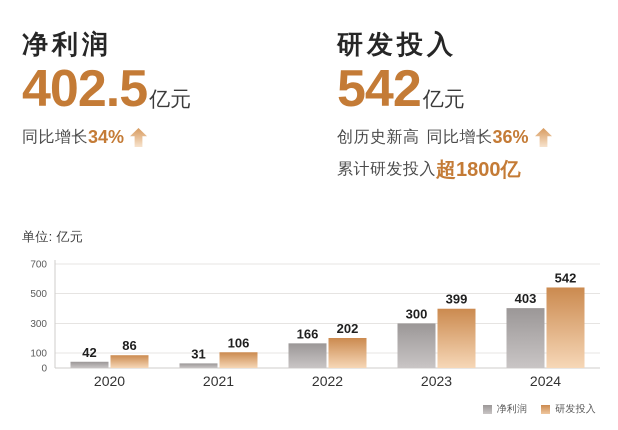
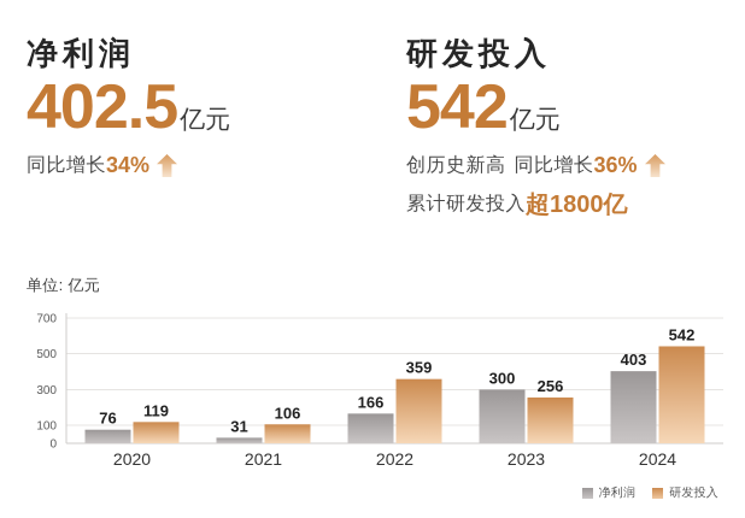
净利润/2020: 42 -> 76
研发投入/2020: 86 -> 119
研发投入/2022: 202 -> 359
研发投入/2023: 399 -> 256
